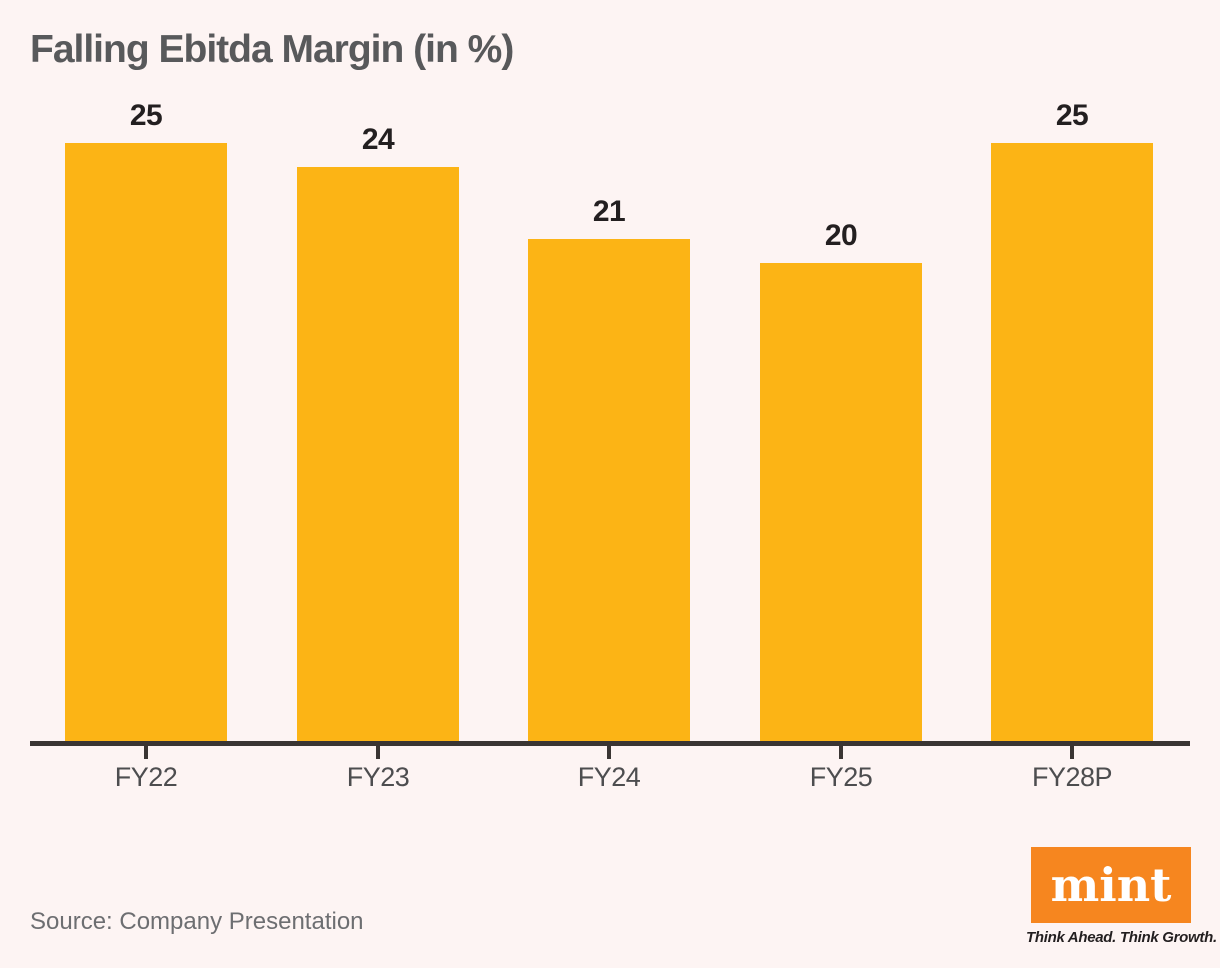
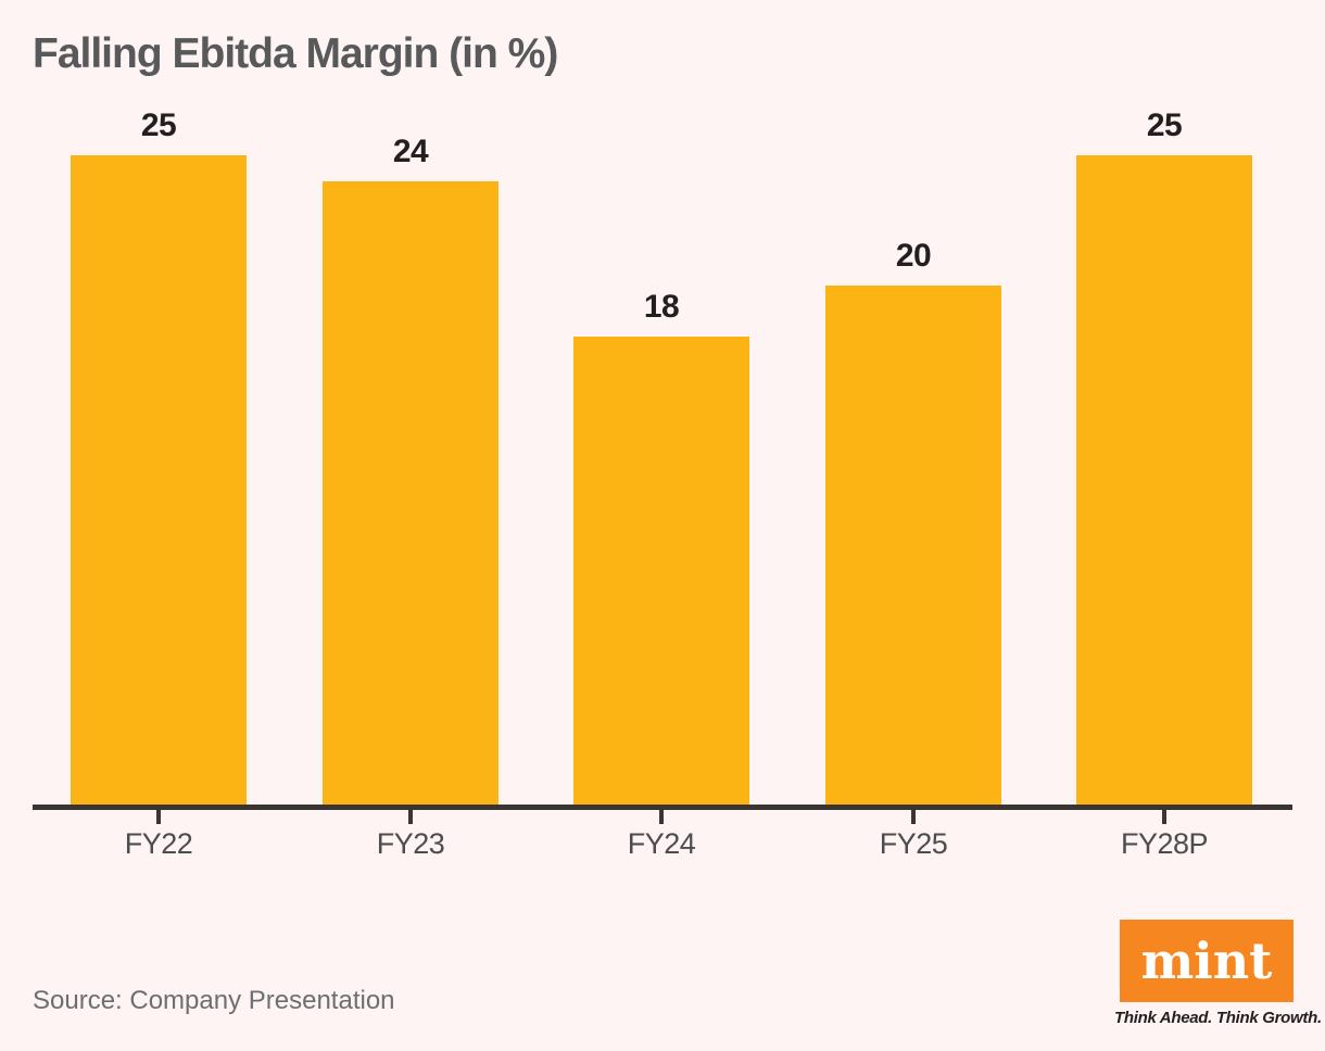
FY24: 21 -> 18
